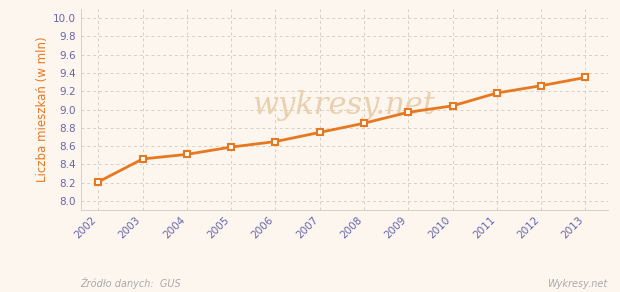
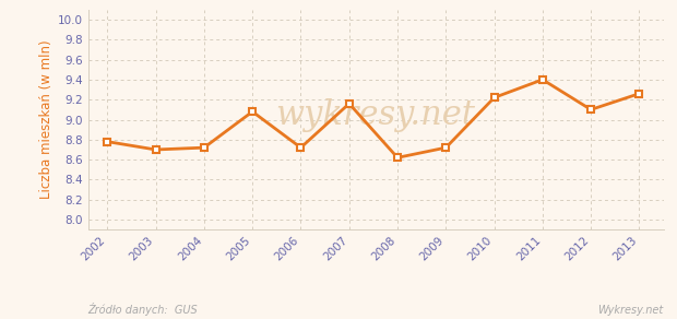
2002: 8.21 -> 8.78
2003: 8.46 -> 8.70
2004: 8.51 -> 8.72
2005: 8.59 -> 9.08
2006: 8.65 -> 8.72
2007: 8.75 -> 9.16
2008: 8.85 -> 8.62
2009: 8.97 -> 8.72
2010: 9.04 -> 9.22
2011: 9.18 -> 9.40
2012: 9.26 -> 9.10
2013: 9.35 -> 9.26
